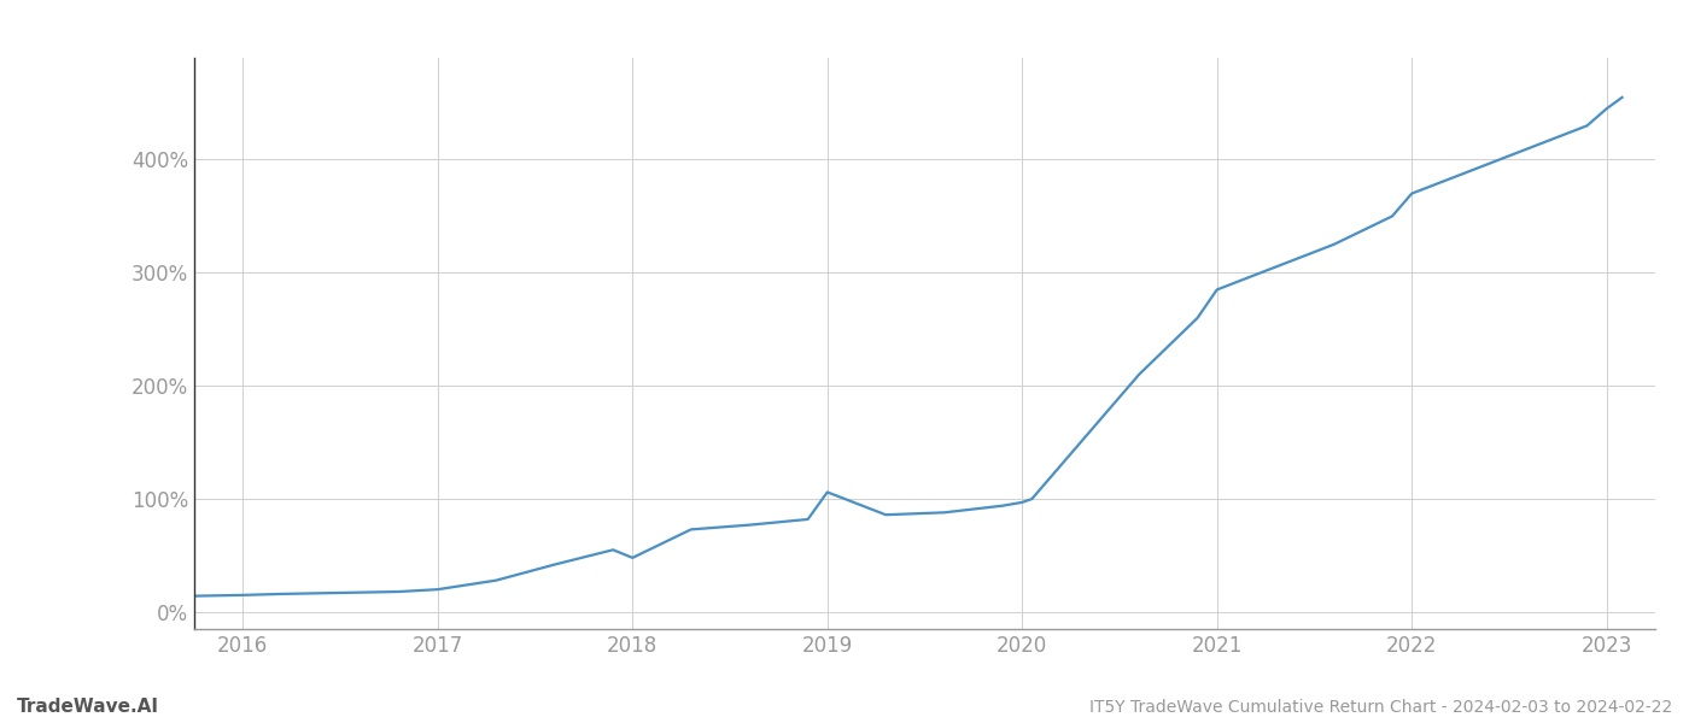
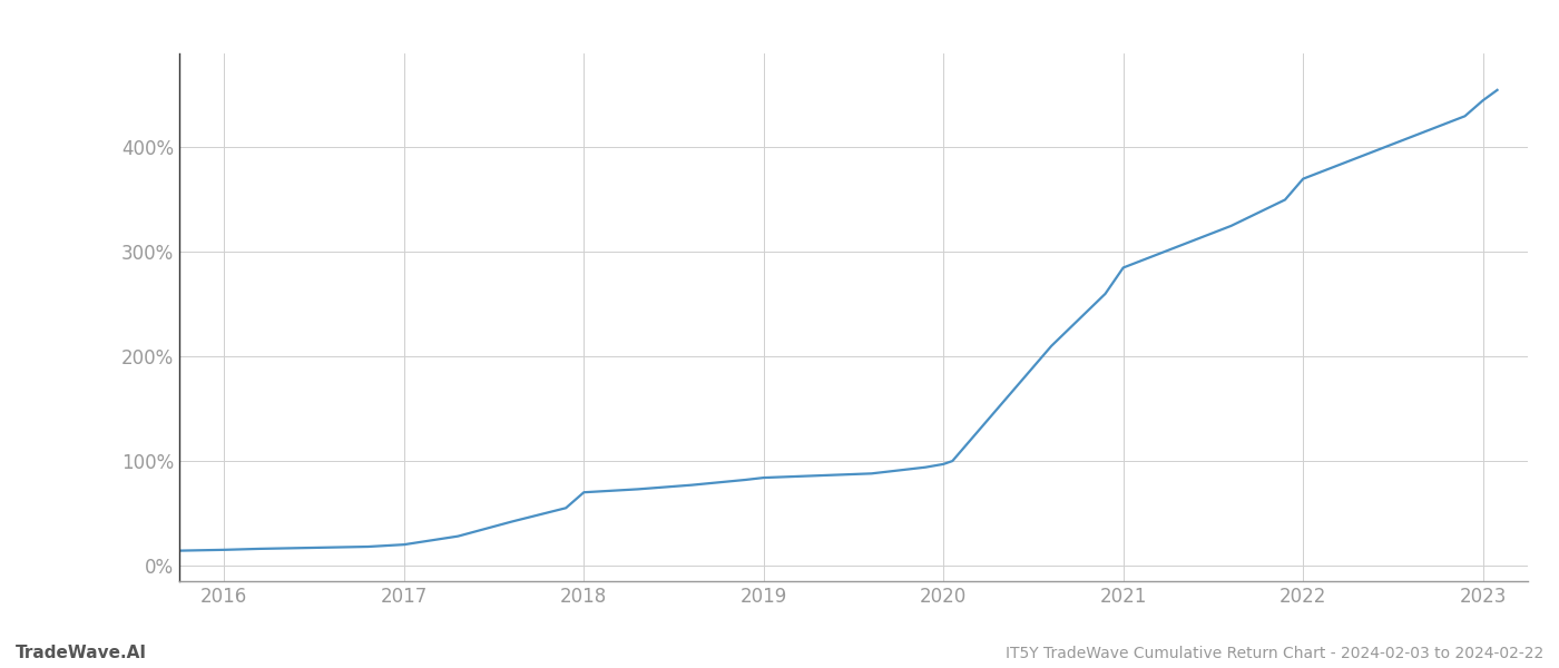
2018: 48% -> 70%
2019: 106% -> 84%
